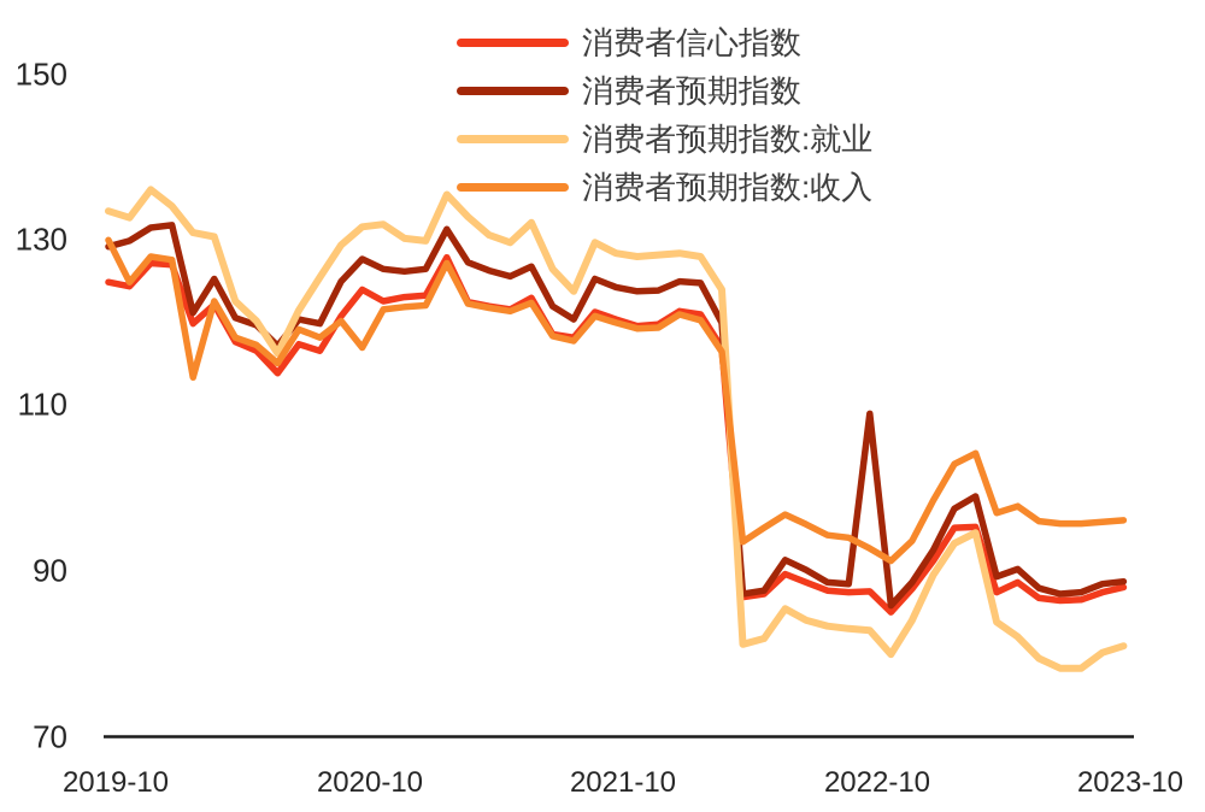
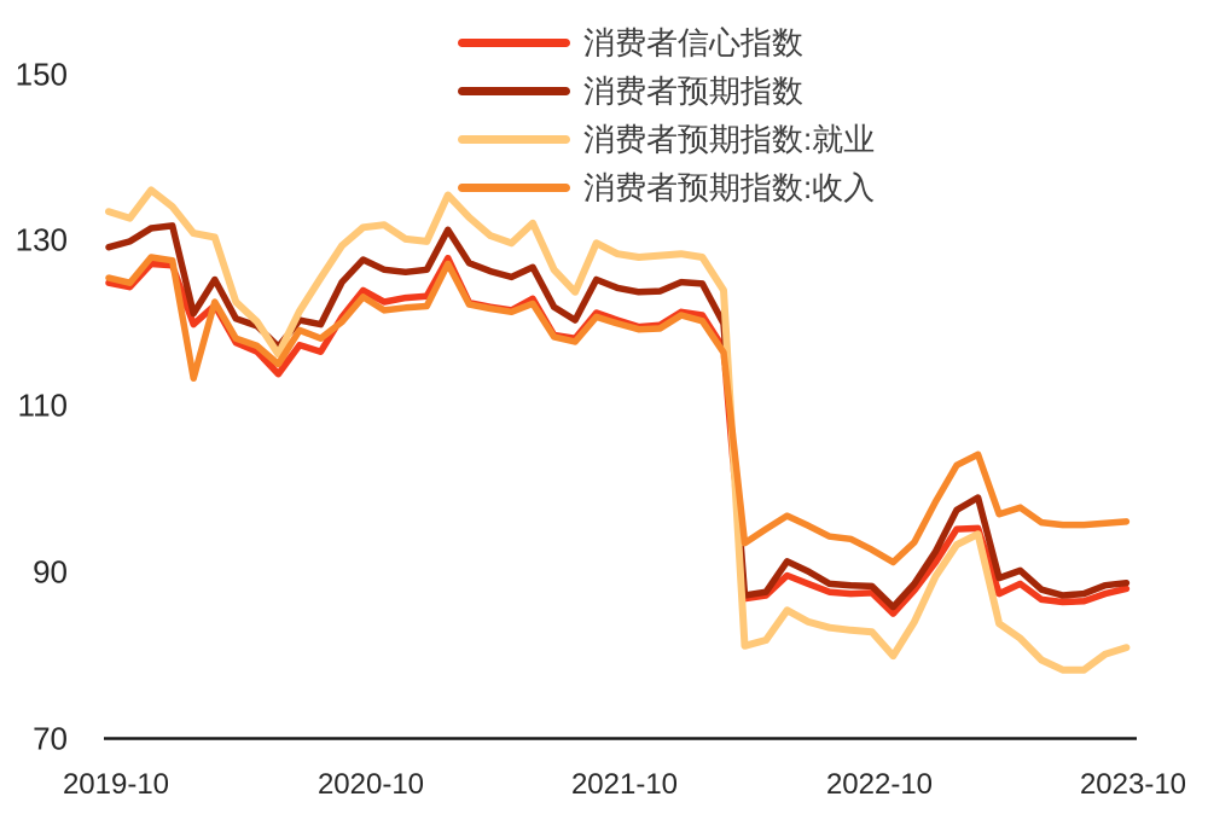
消费者预期指数:收入/2019-10: 130 -> 126
消费者预期指数:收入/2020-10: 117 -> 123
消费者预期指数/2022-10: 109 -> 88
